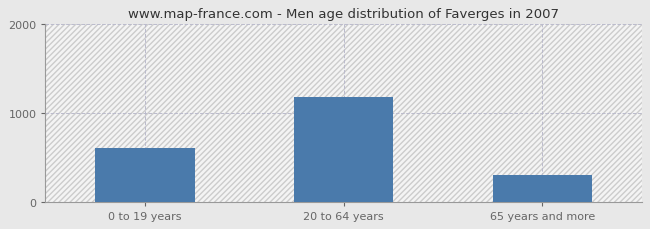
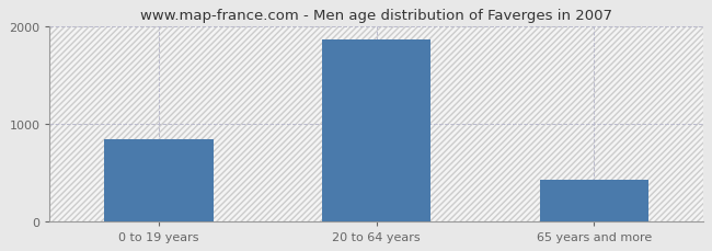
0 to 19 years: 600 -> 840
20 to 64 years: 1180 -> 1870
65 years and more: 300 -> 430
